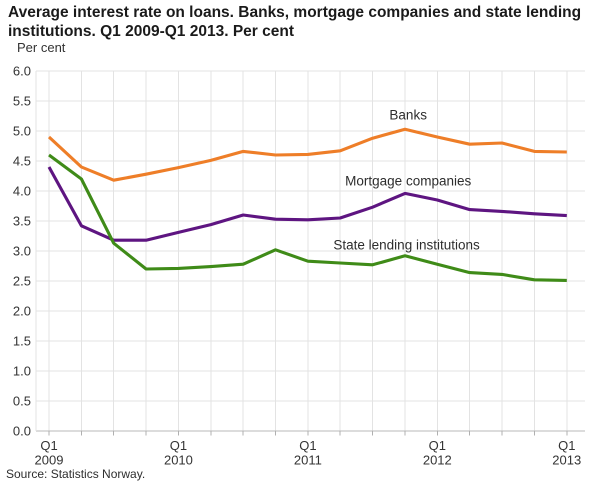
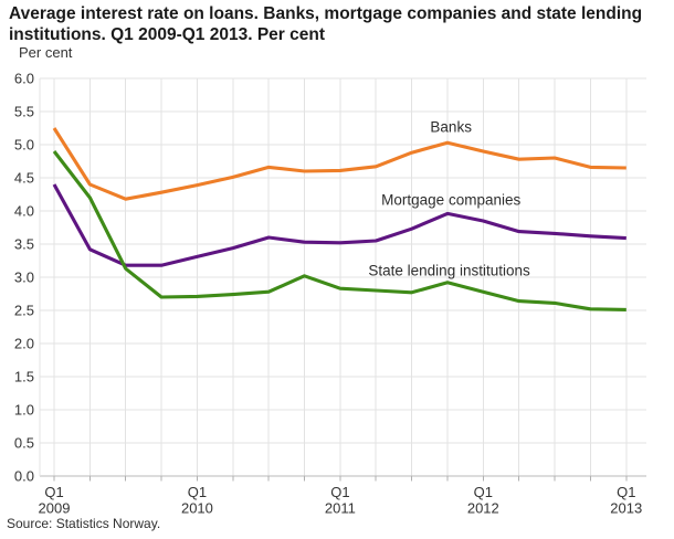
Banks/Q1 2009: 4.9 -> 5.2
State lending institutions/Q1 2009: 4.6 -> 4.9
